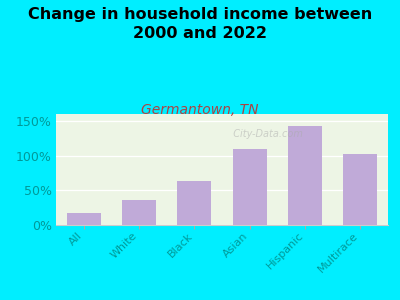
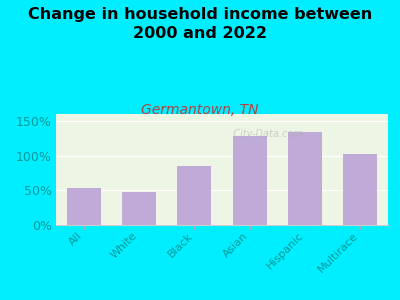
All: 18% -> 53%
White: 36% -> 47%
Black: 64% -> 85%
Asian: 110% -> 128%
Hispanic: 142% -> 134%
